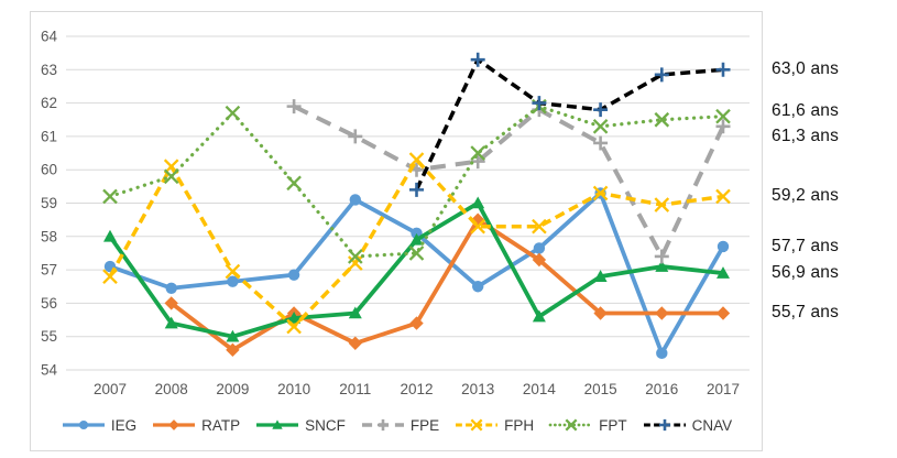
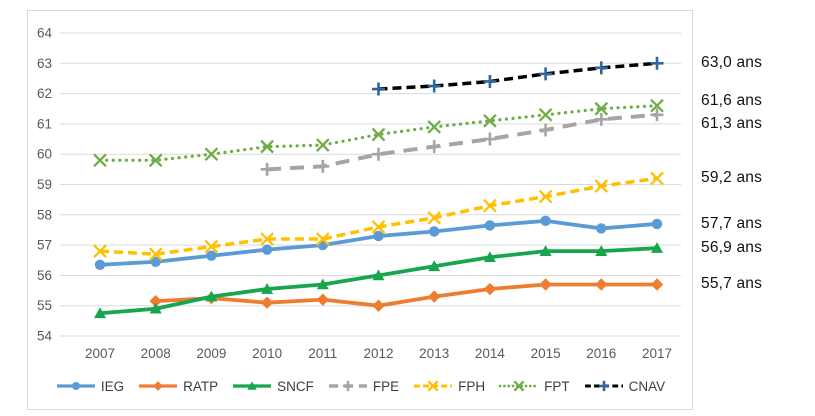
IEG/2007: 57.1 -> 56.4
SNCF/2007: 58.0 -> 54.8
FPT/2007: 59.2 -> 59.8
RATP/2008: 56.0 -> 55.1
SNCF/2008: 55.4 -> 54.9
FPH/2008: 60.1 -> 56.7
RATP/2009: 54.6 -> 55.2
SNCF/2009: 55.0 -> 55.3
FPT/2009: 61.7 -> 60.0
RATP/2010: 55.7 -> 55.1
FPE/2010: 61.9 -> 59.5
FPH/2010: 55.3 -> 57.2
FPT/2010: 59.6 -> 60.2
IEG/2011: 59.1 -> 57.0
RATP/2011: 54.8 -> 55.2
FPE/2011: 61.0 -> 59.6
FPT/2011: 57.4 -> 60.3
IEG/2012: 58.1 -> 57.3
RATP/2012: 55.4 -> 55.0
SNCF/2012: 57.9 -> 56.0
FPH/2012: 60.3 -> 57.6
FPT/2012: 57.5 -> 60.6
CNAV/2012: 59.4 -> 62.1
IEG/2013: 56.5 -> 57.5
RATP/2013: 58.5 -> 55.3
SNCF/2013: 59.0 -> 56.3
FPH/2013: 58.3 -> 57.9
FPT/2013: 60.5 -> 60.9
CNAV/2013: 63.3 -> 62.2
RATP/2014: 57.3 -> 55.5
SNCF/2014: 55.6 -> 56.6
FPE/2014: 61.8 -> 60.5
FPT/2014: 61.9 -> 61.1
CNAV/2014: 62.0 -> 62.4
IEG/2015: 59.3 -> 57.8
FPH/2015: 59.3 -> 58.6
CNAV/2015: 61.8 -> 62.6
IEG/2016: 54.5 -> 57.5
SNCF/2016: 57.1 -> 56.8
FPE/2016: 57.4 -> 61.1
